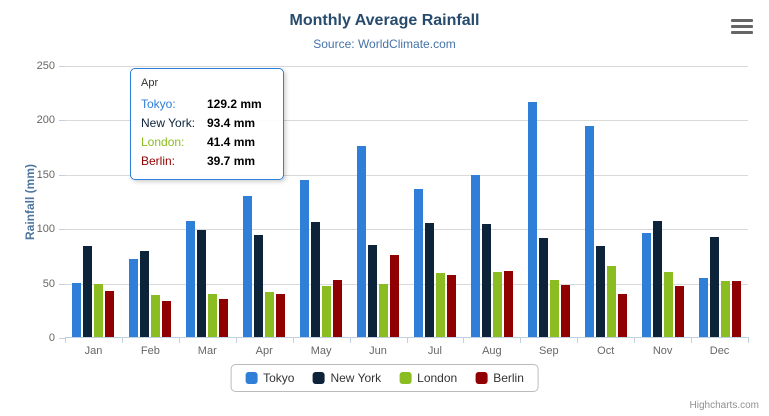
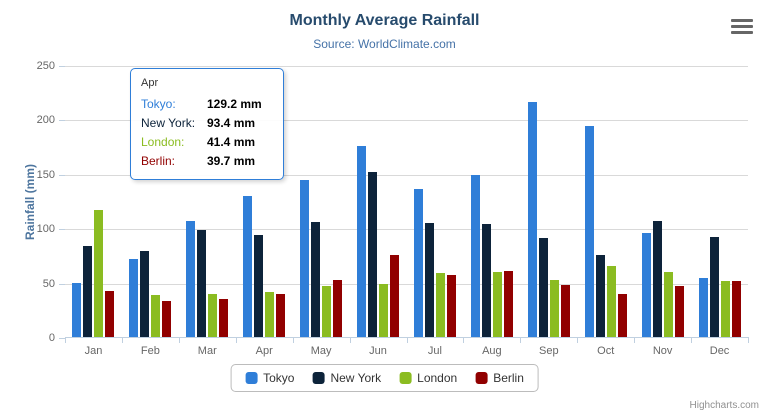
London/Jan: 49 -> 117
New York/Jun: 84 -> 152
New York/Oct: 84 -> 75
